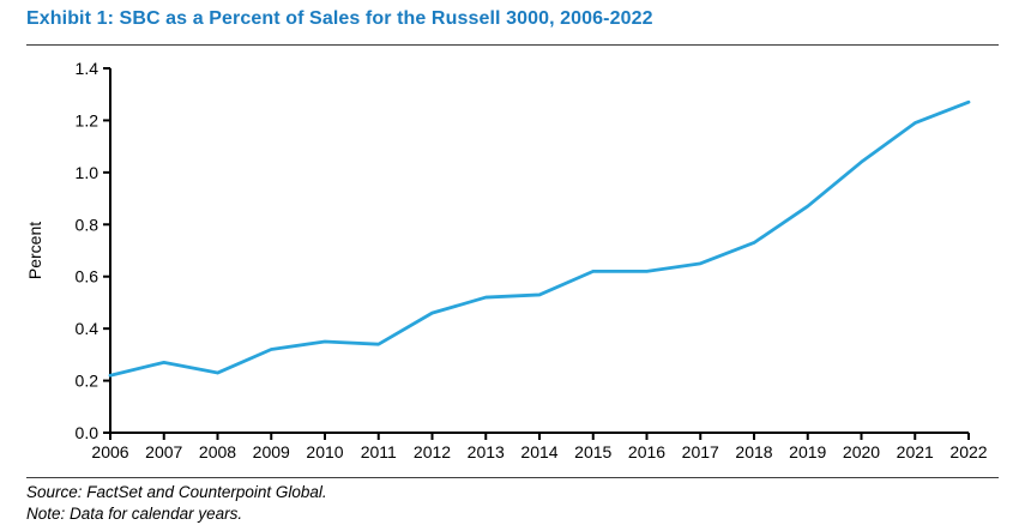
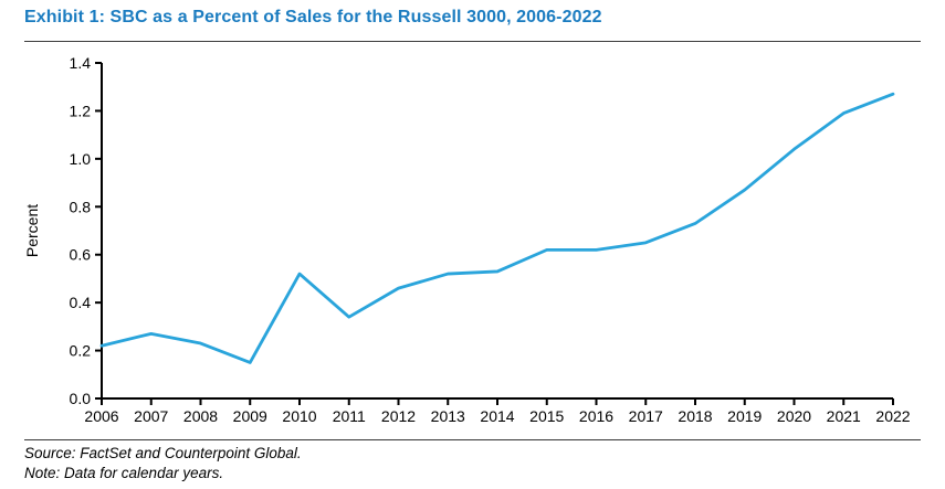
2009: 0.32 -> 0.15
2010: 0.35 -> 0.52
